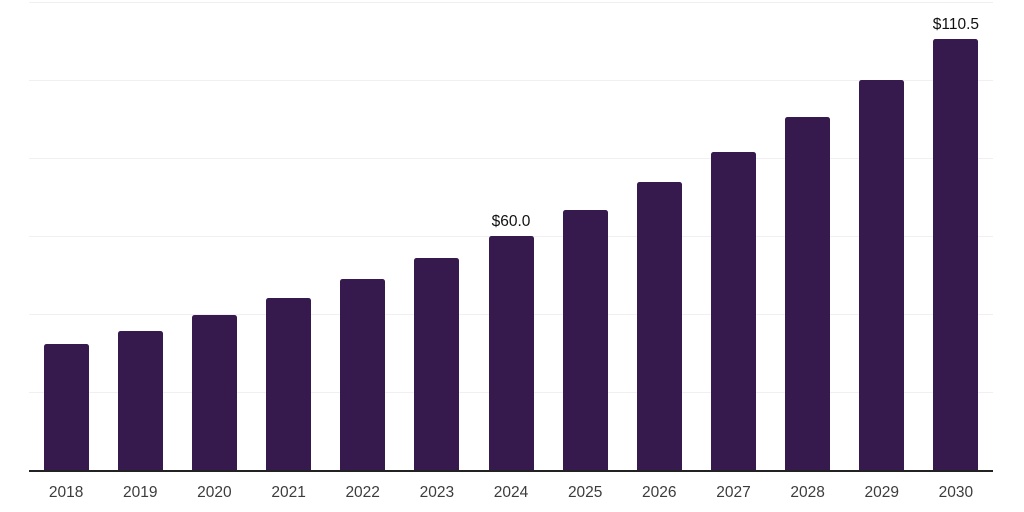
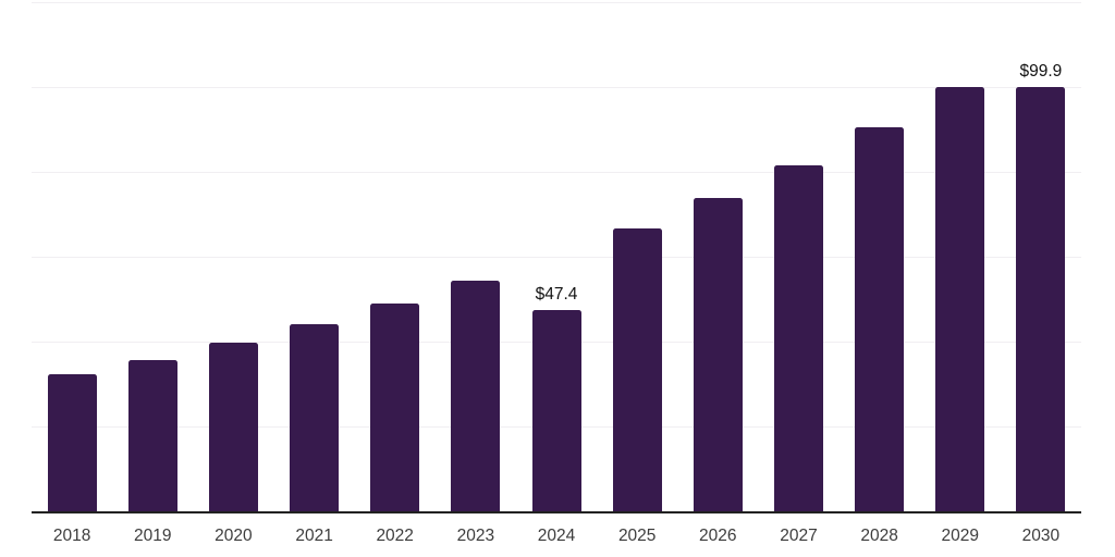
2024: $60.0 -> $47.4
2030: $110.5 -> $99.9
